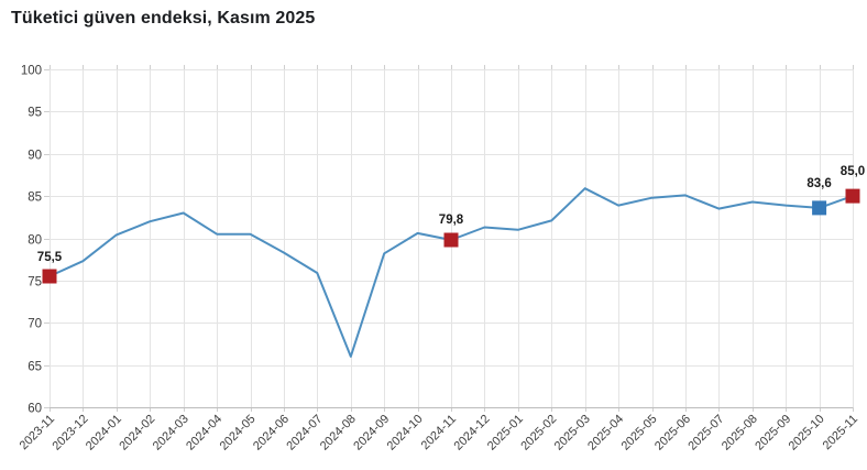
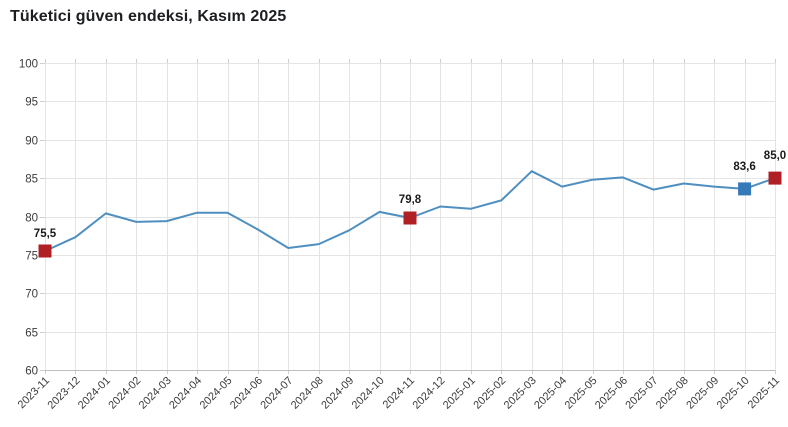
2024-02: 82 -> 79
2024-03: 83 -> 79
2024-08: 66 -> 76
